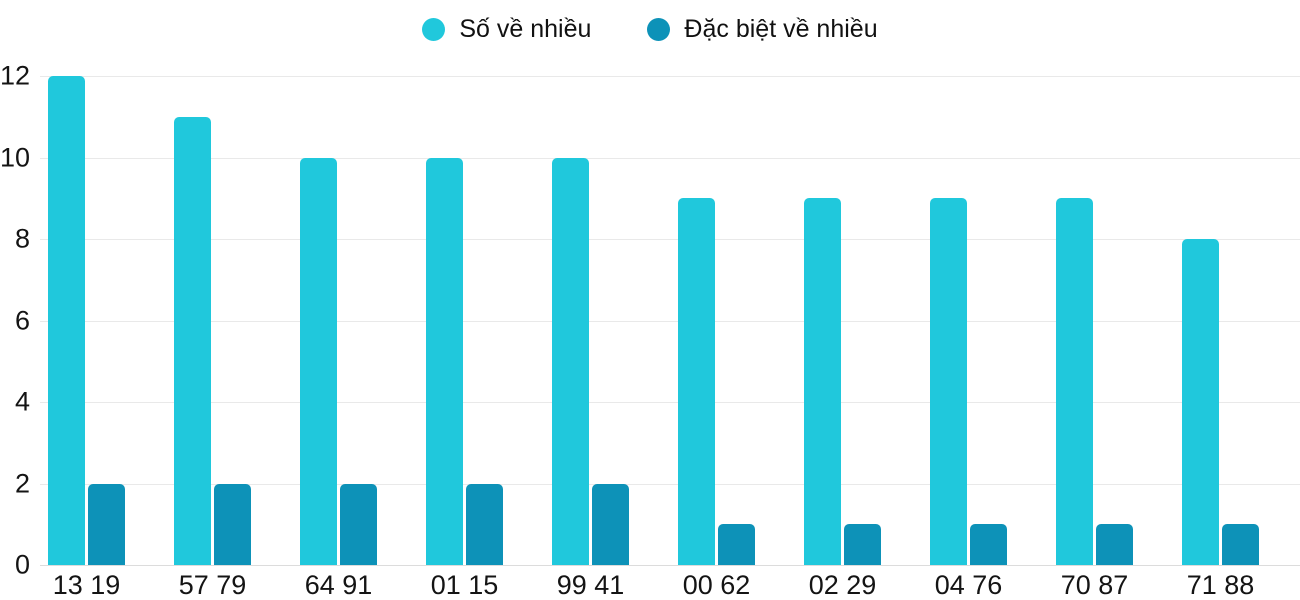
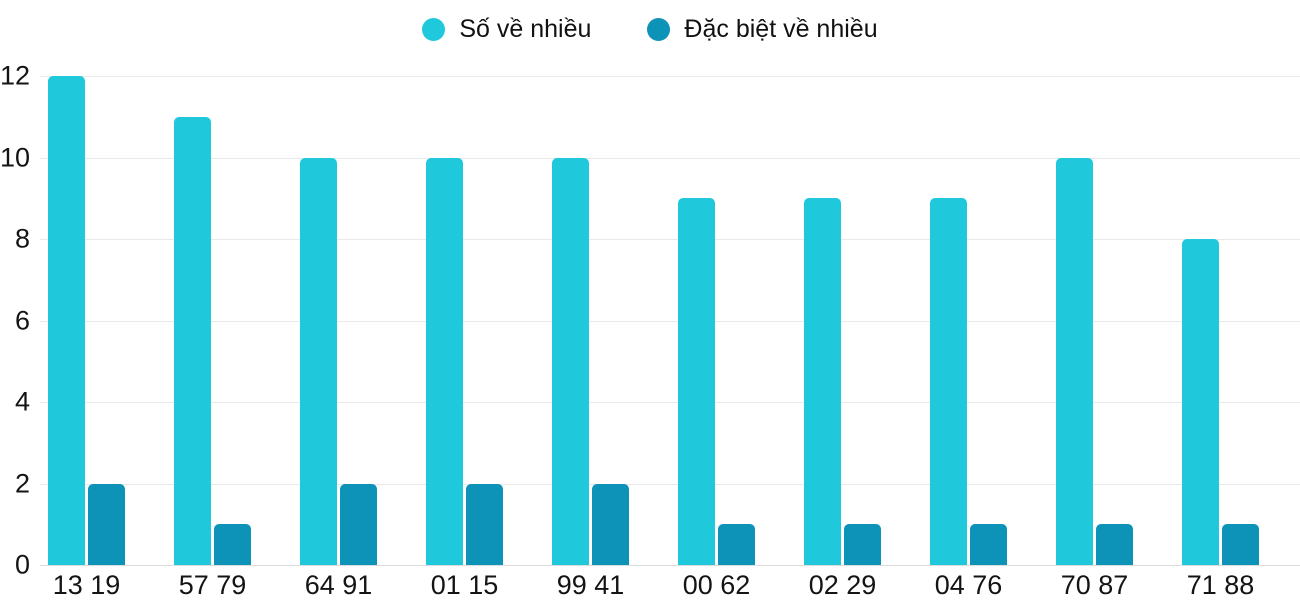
Đặc biệt về nhiều/57 79: 2 -> 1
Số về nhiều/70 87: 9 -> 10
